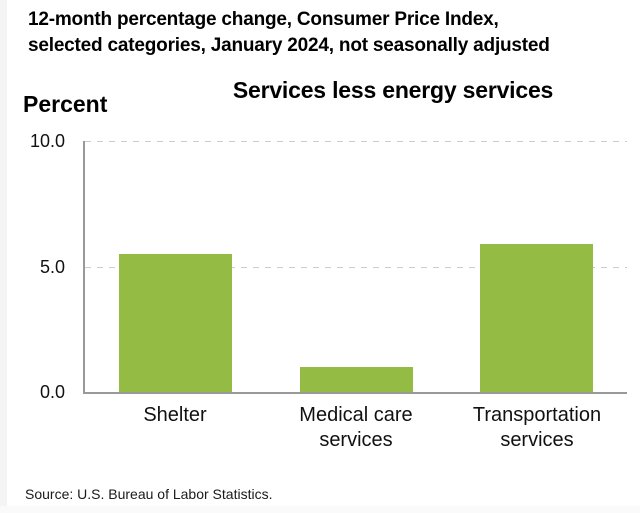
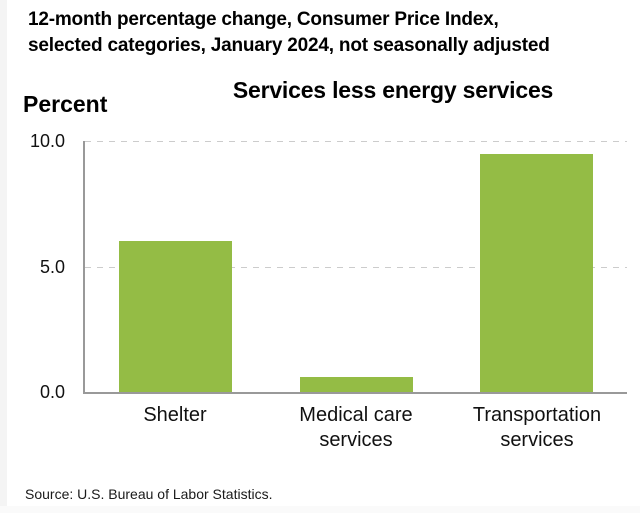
Shelter: 5.5 -> 6.0
Medical care services: 1.0 -> 0.6
Transportation services: 5.9 -> 9.5
